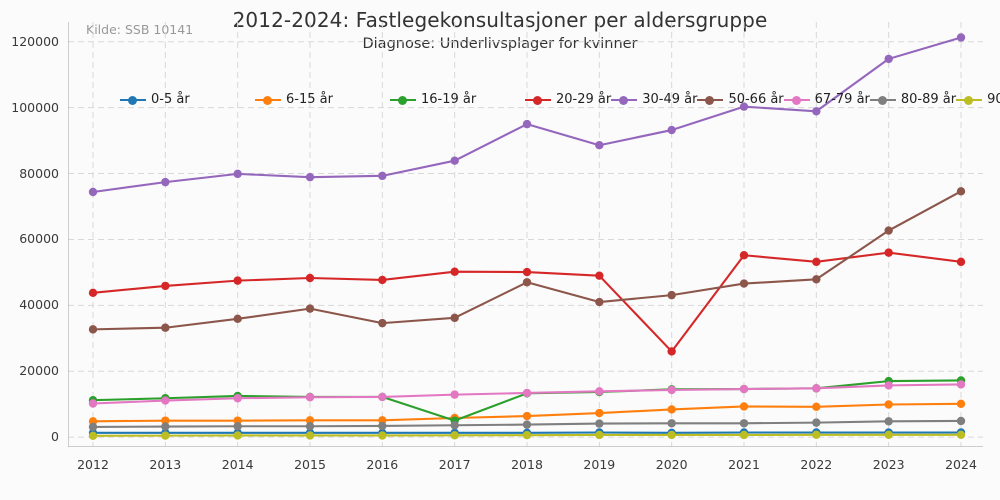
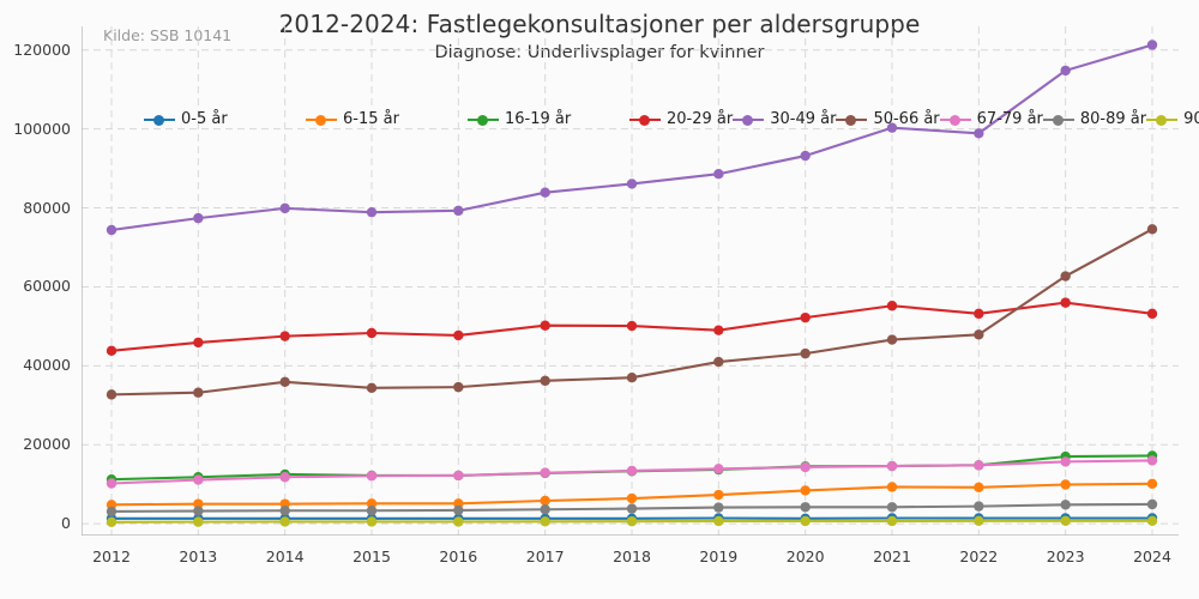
50-66 år/2015: 39000 -> 34000
16-19 år/2017: 5000 -> 13000
30-49 år/2018: 95000 -> 86000
50-66 år/2018: 47000 -> 37000
20-29 år/2020: 26000 -> 52000
